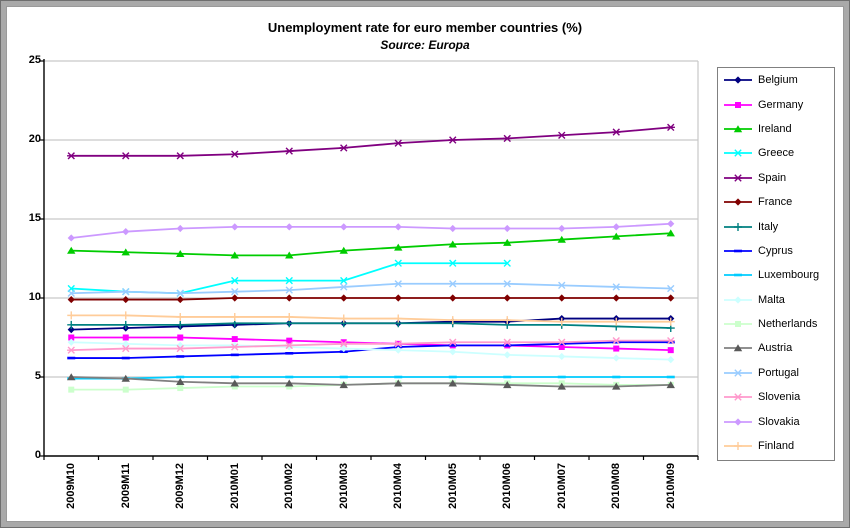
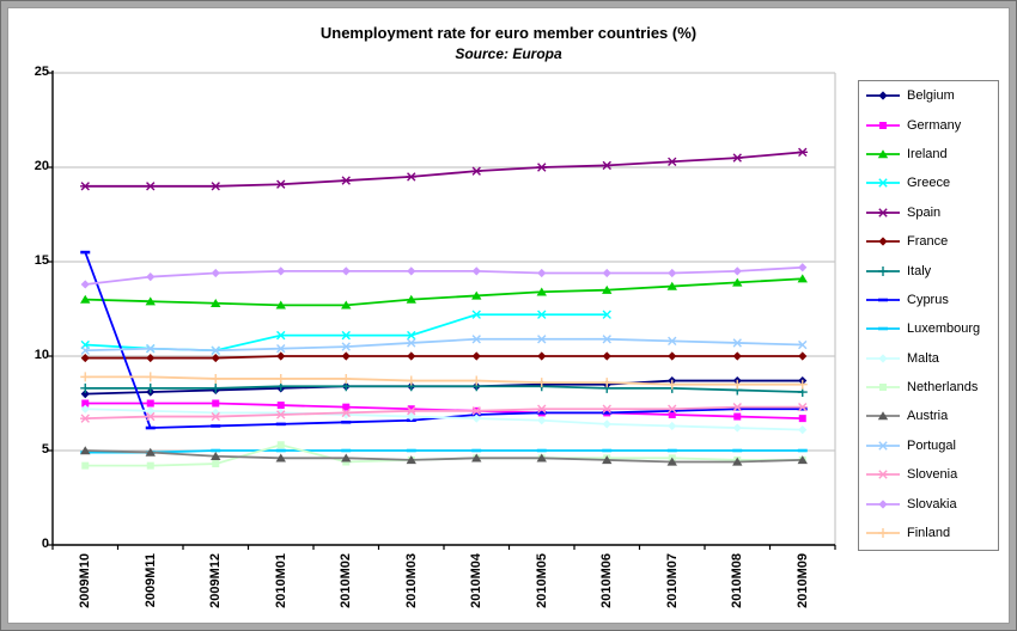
Cyprus/2009M10: 6.2 -> 15.5
Netherlands/2010M01: 4.4 -> 5.3
